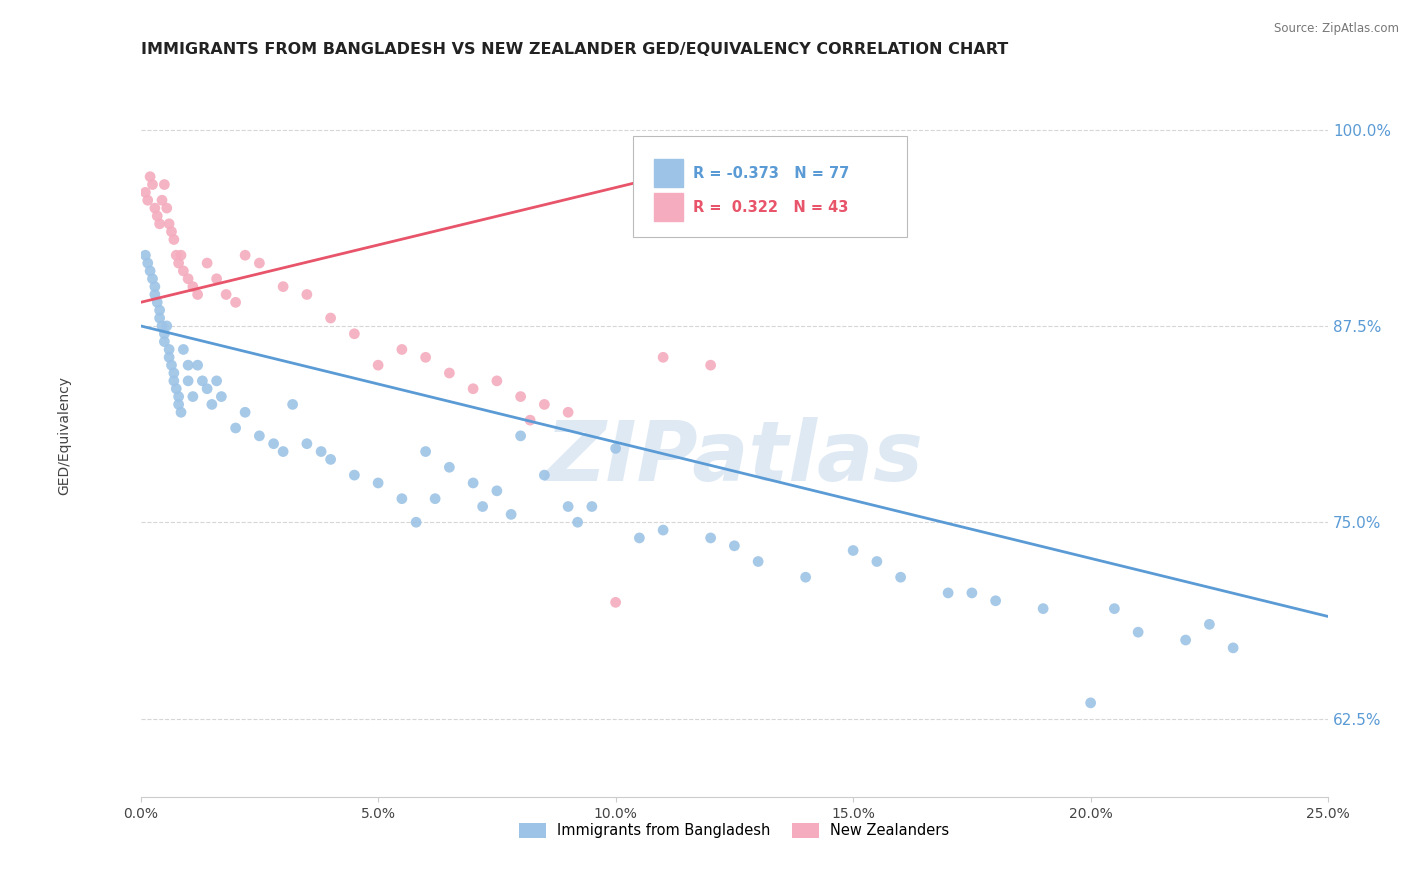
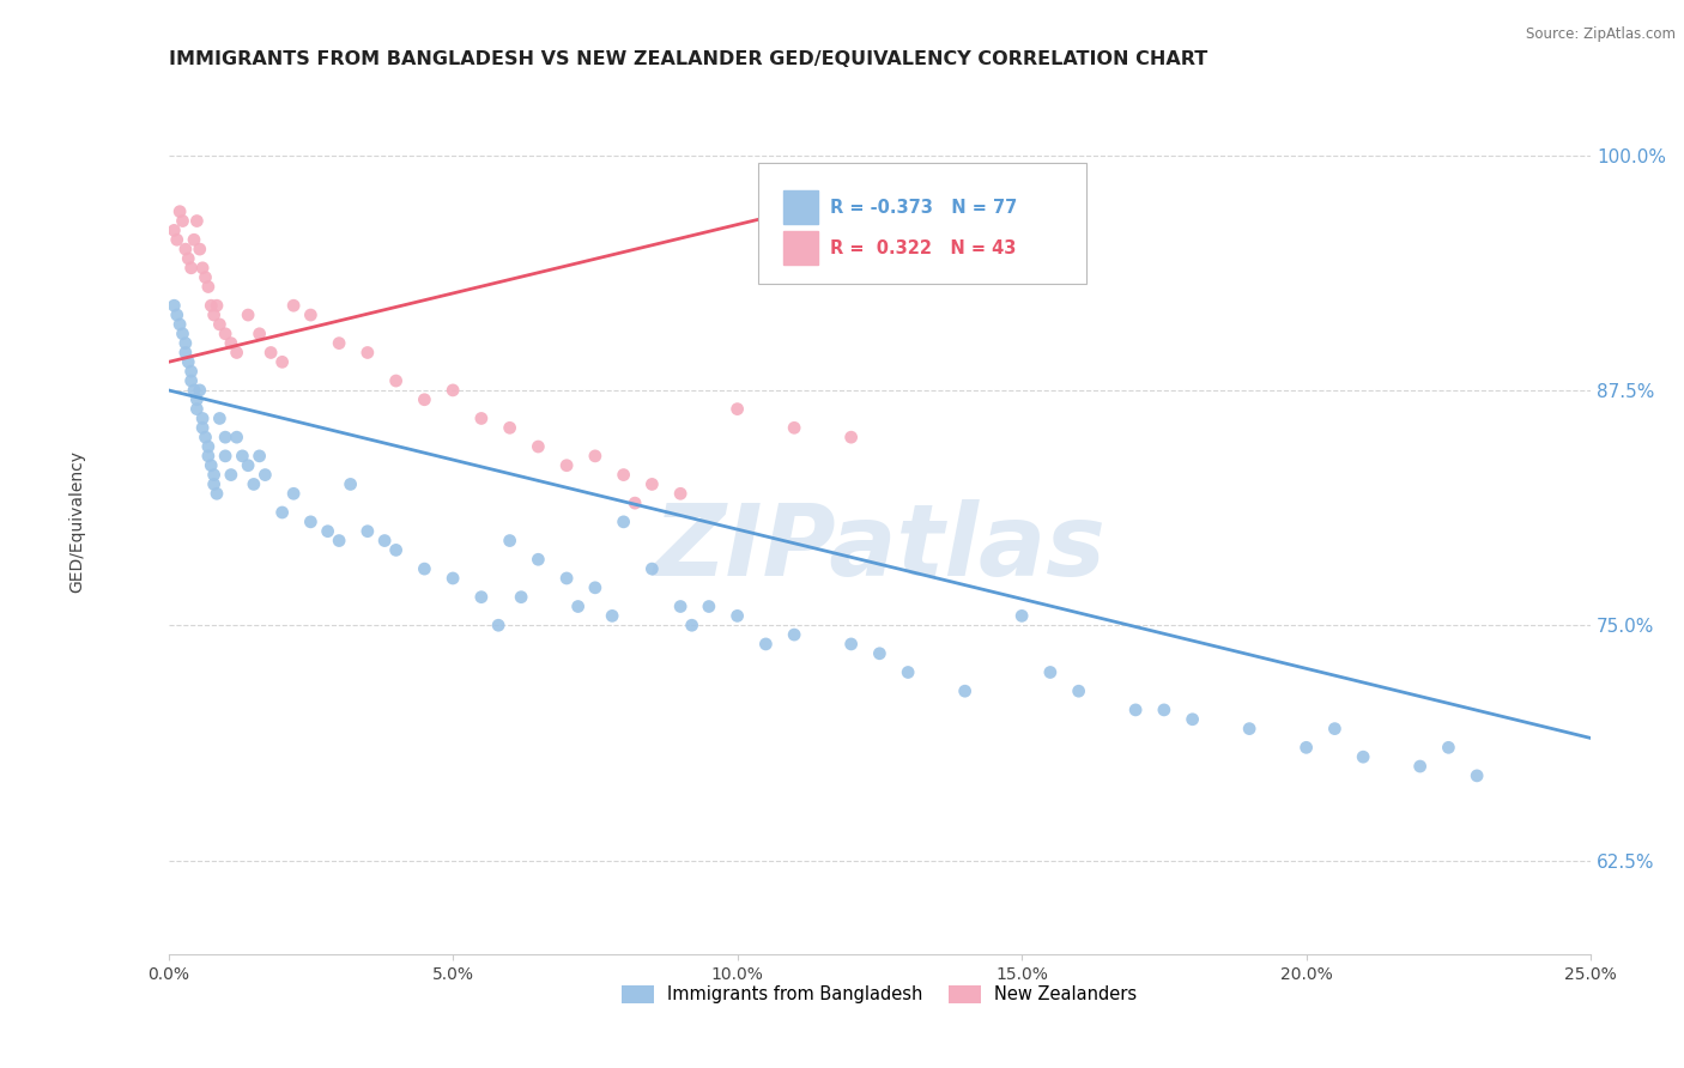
New Zealanders/5.0%: 85.0% -> 87.5%
Immigrants from Bangladesh/10.0%: 79.7% -> 75.5%
New Zealanders/10.0%: 69.9% -> 86.5%
Immigrants from Bangladesh/15.0%: 73.2% -> 75.5%
Immigrants from Bangladesh/20.0%: 63.5% -> 68.5%
